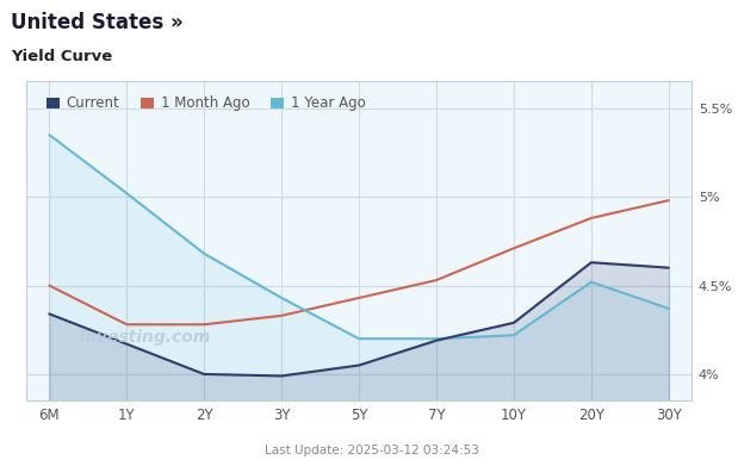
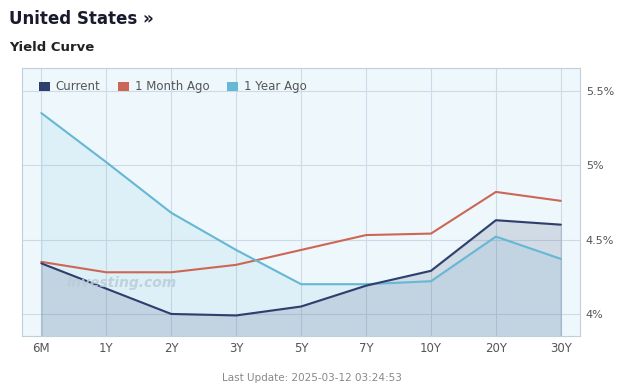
1 Month Ago/6M: 4.50% -> 4.35%
1 Month Ago/10Y: 4.71% -> 4.54%
1 Month Ago/20Y: 4.88% -> 4.82%
1 Month Ago/30Y: 4.98% -> 4.76%
